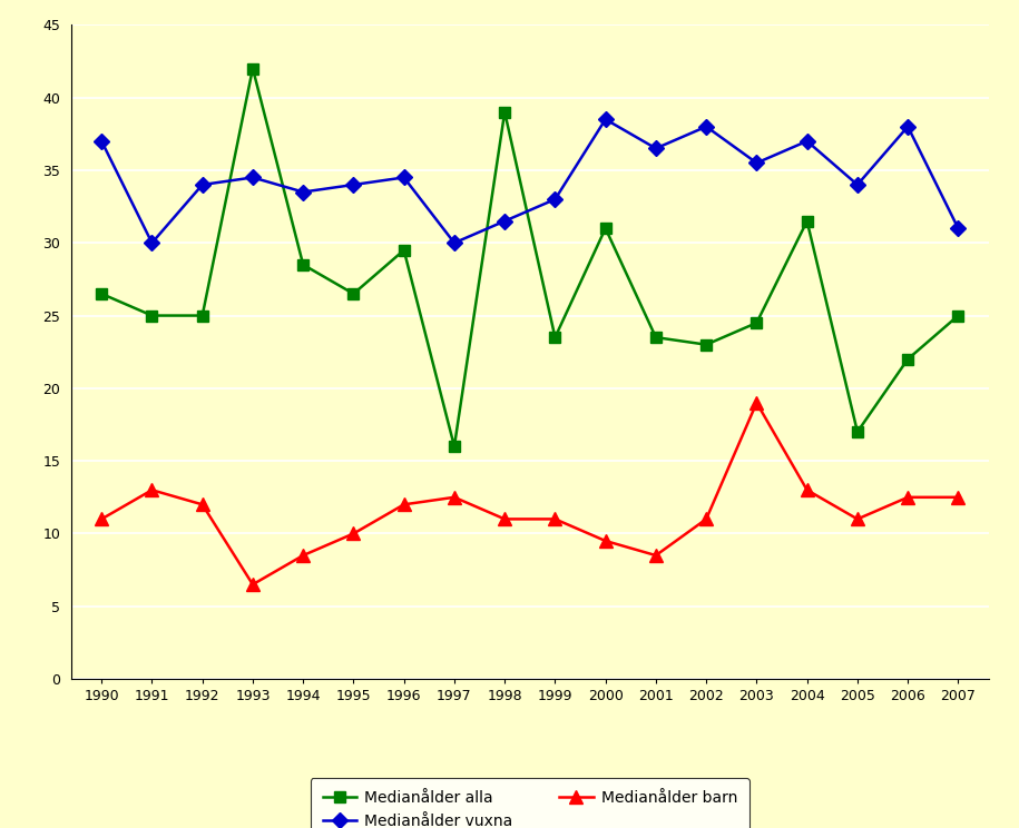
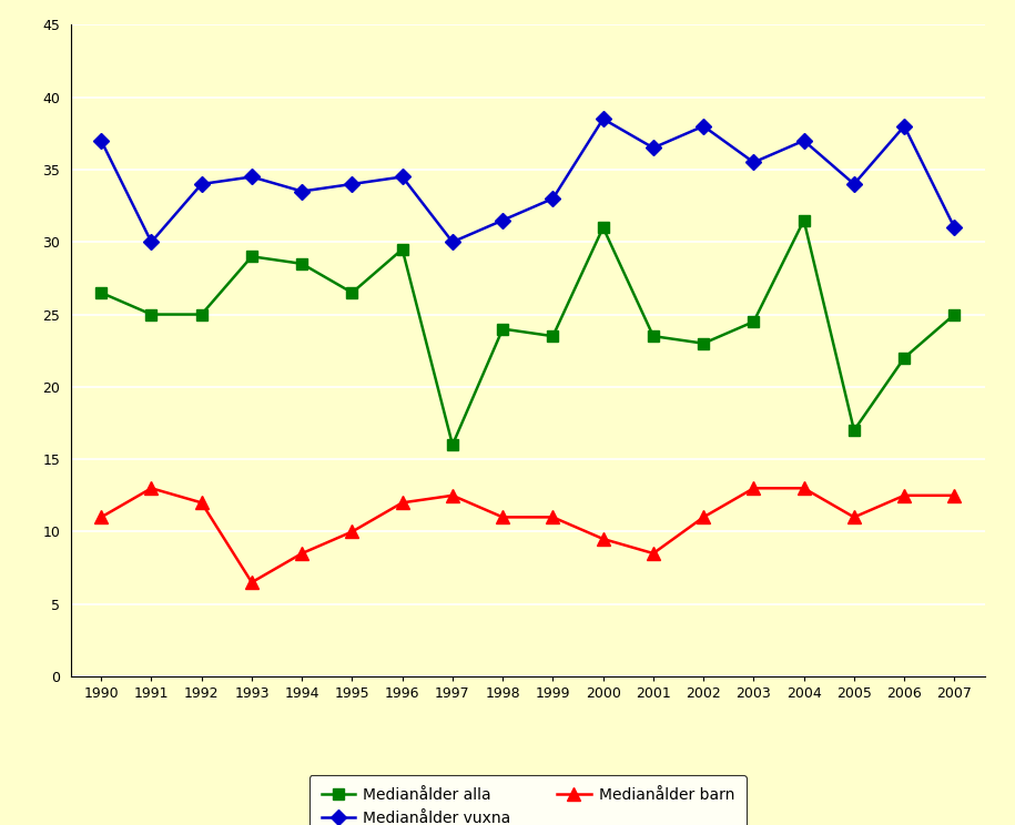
Medianålder alla/1993: 42.0 -> 29.0
Medianålder alla/1998: 39.0 -> 24.0
Medianålder barn/2003: 19.0 -> 13.0
